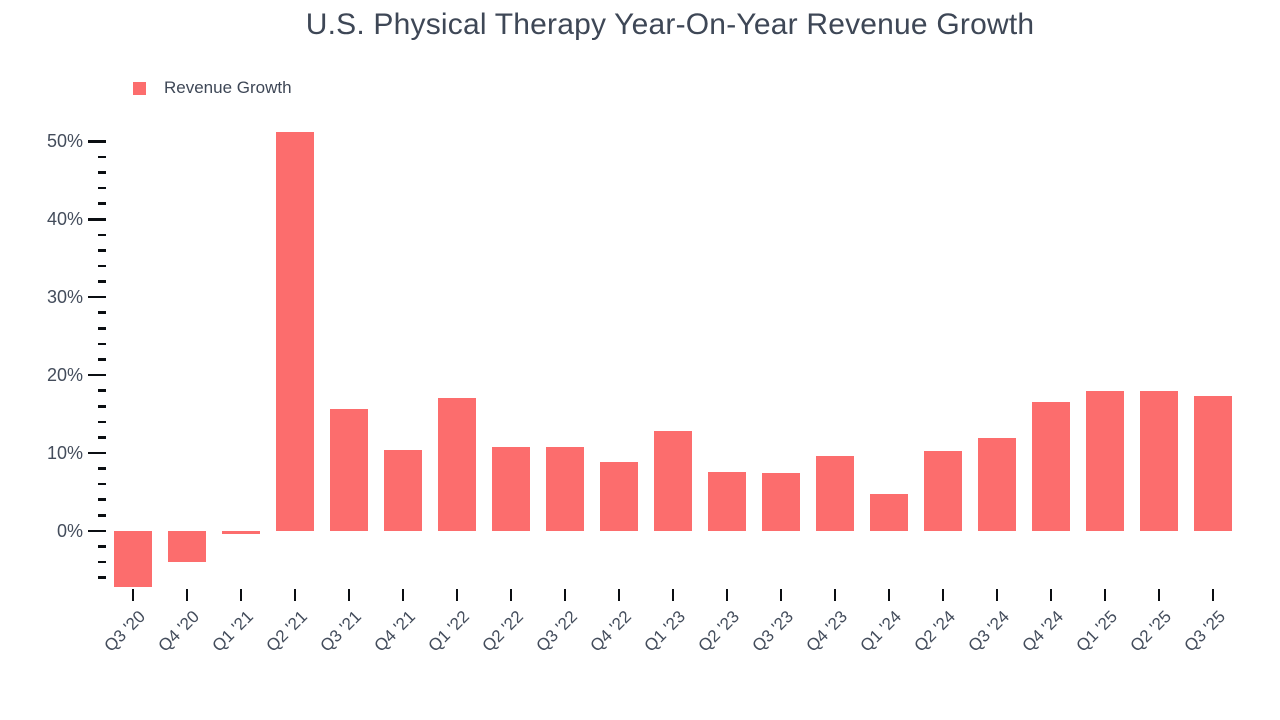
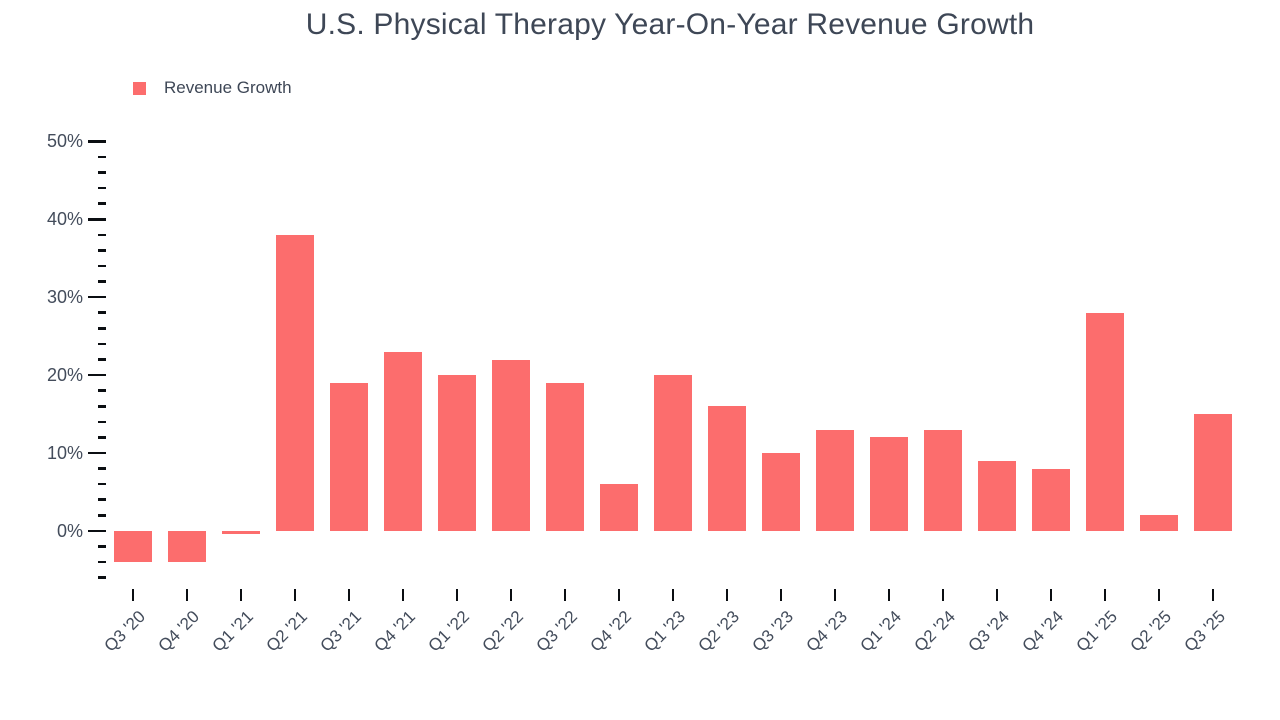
Q3 '20: -7% -> -4%
Q2 '21: 51% -> 38%
Q3 '21: 16% -> 19%
Q4 '21: 10% -> 23%
Q1 '22: 17% -> 20%
Q2 '22: 11% -> 22%
Q3 '22: 11% -> 19%
Q4 '22: 9% -> 6%
Q1 '23: 13% -> 20%
Q2 '23: 8% -> 16%
Q3 '23: 7% -> 10%
Q4 '23: 10% -> 13%
Q1 '24: 5% -> 12%
Q2 '24: 10% -> 13%
Q3 '24: 12% -> 9%
Q4 '24: 16% -> 8%
Q1 '25: 18% -> 28%
Q2 '25: 18% -> 2%
Q3 '25: 17% -> 15%
